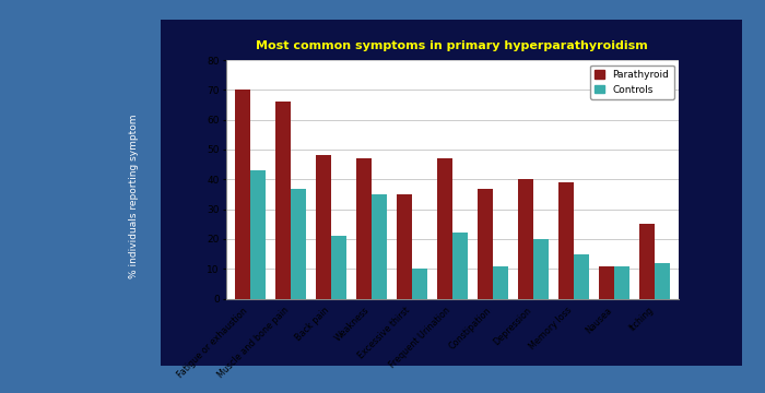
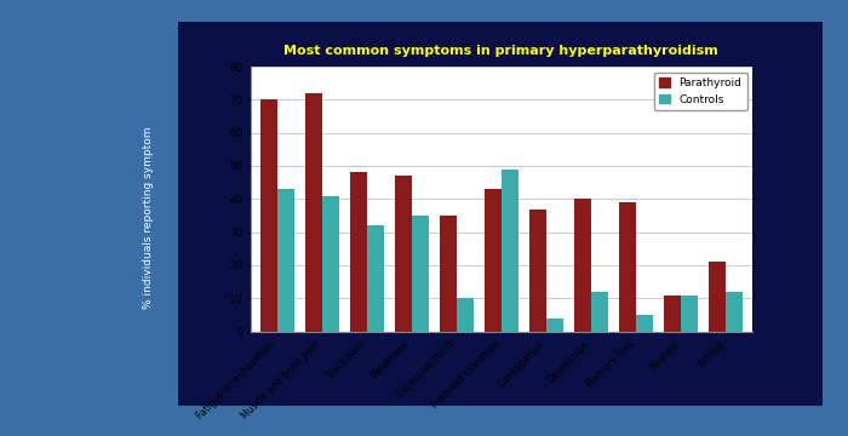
Parathyroid/Muscle and bone pain: 66 -> 72
Controls/Muscle and bone pain: 37 -> 41
Controls/Back pain: 21 -> 32
Parathyroid/Frequent Urination: 47 -> 43
Controls/Frequent Urination: 22 -> 49
Controls/Constipation: 11 -> 4
Controls/Depression: 20 -> 12
Controls/Memory loss: 15 -> 5
Parathyroid/Itching: 25 -> 21
